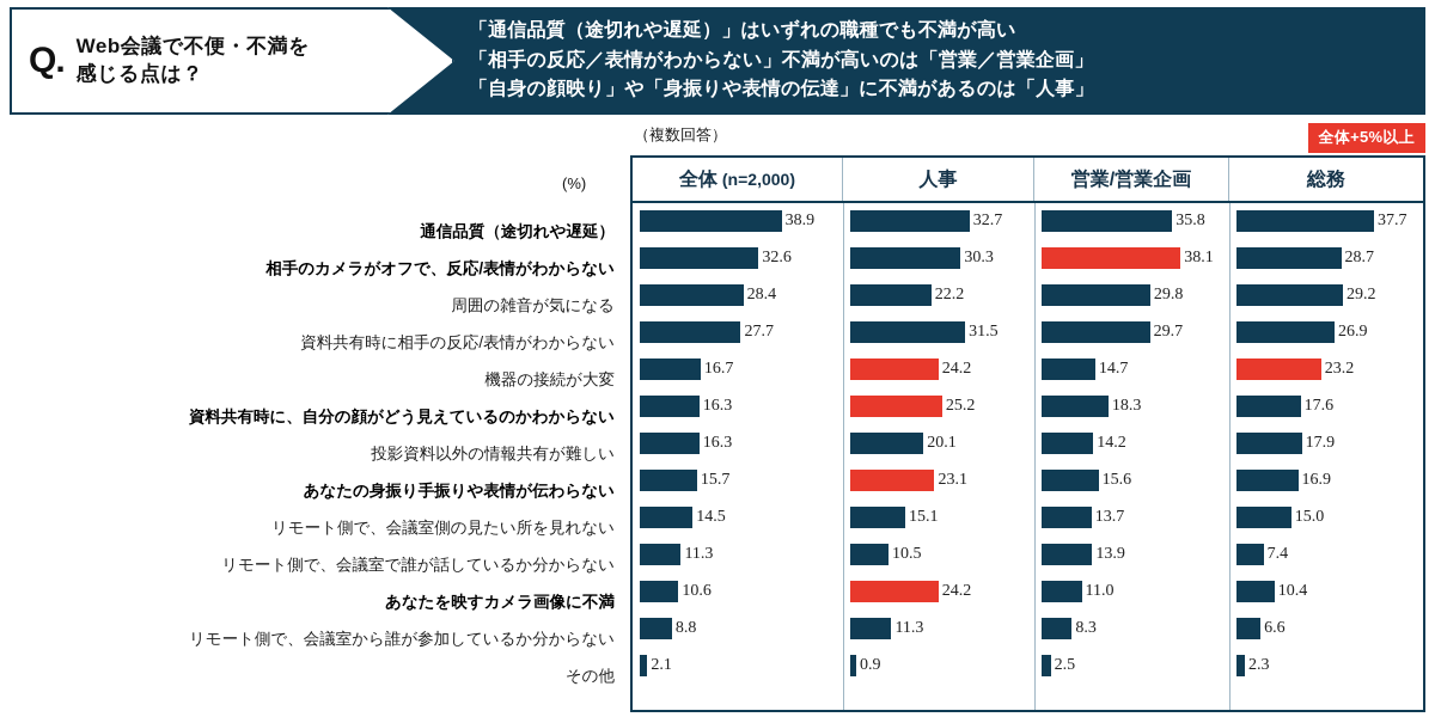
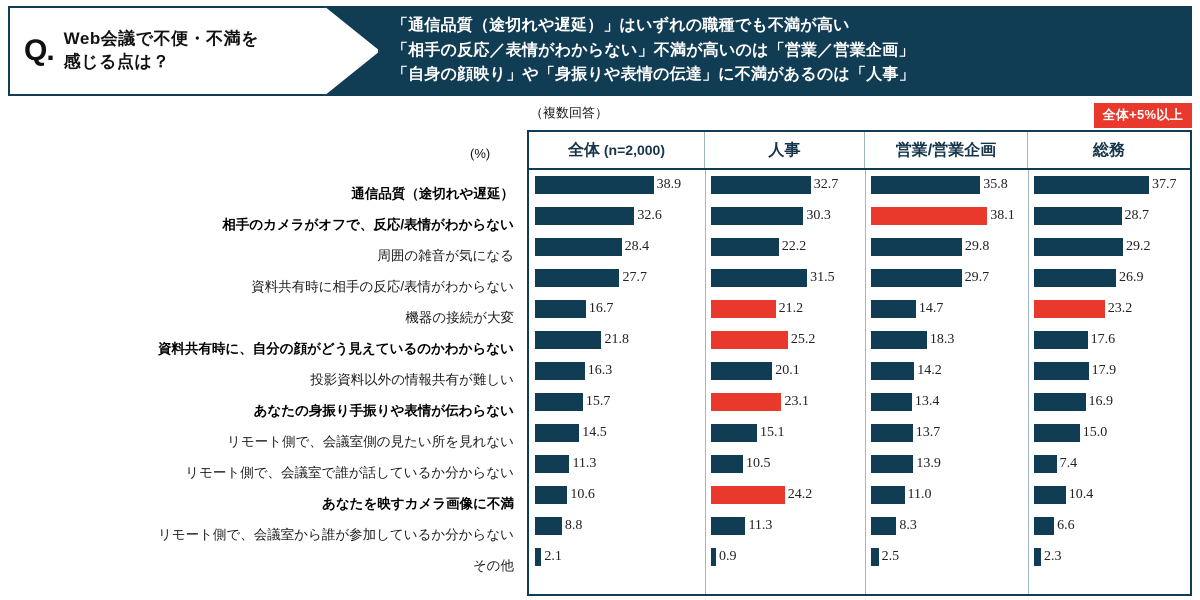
人事/機器の接続が大変: 24.2 -> 21.2
全体 (n=2,000)/資料共有時に、自分の顔がどう見えているのかわからない: 16.3 -> 21.8
営業/営業企画/あなたの身振り手振りや表情が伝わらない: 15.6 -> 13.4
